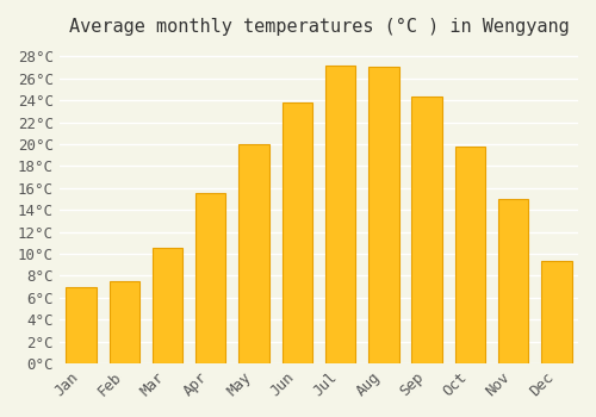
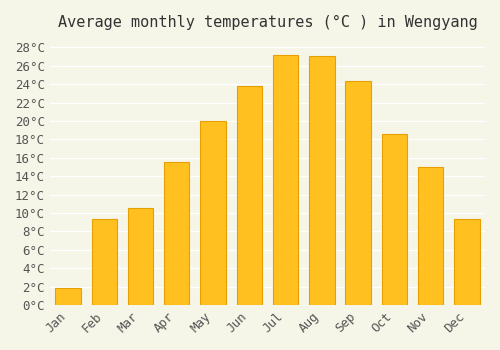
Jan: 7.0°C -> 1.8°C
Feb: 7.5°C -> 9.4°C
Oct: 19.8°C -> 18.6°C
